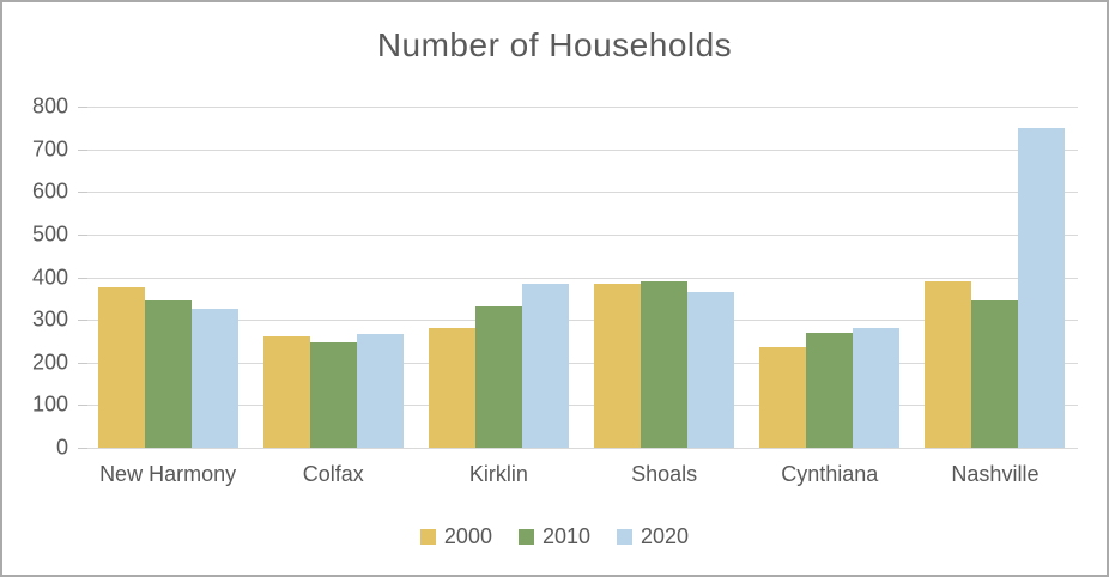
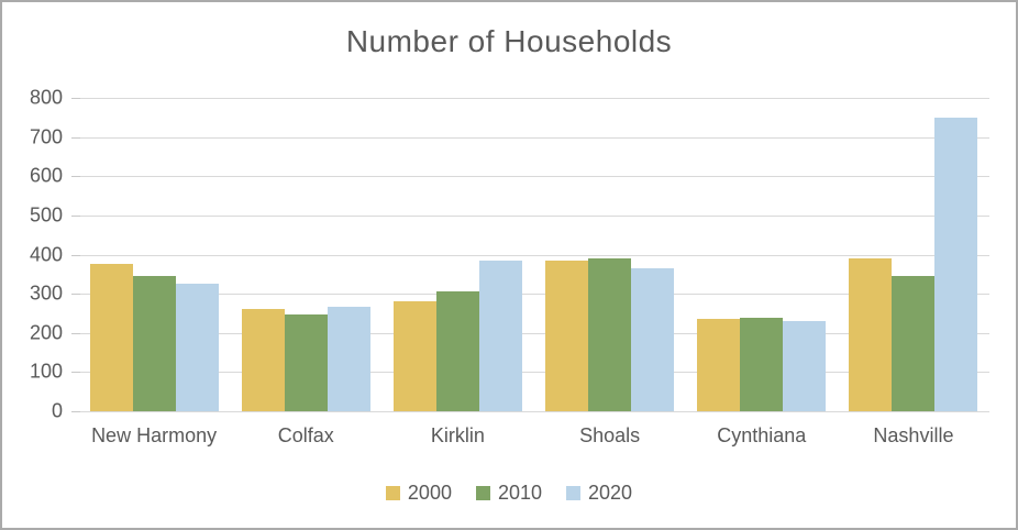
2010/Kirklin: 330 -> 300
2010/Cynthiana: 270 -> 240
2020/Cynthiana: 280 -> 230
